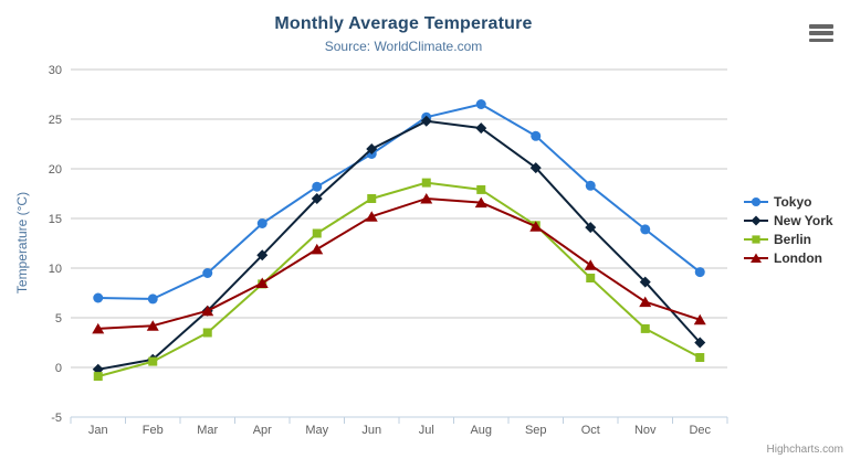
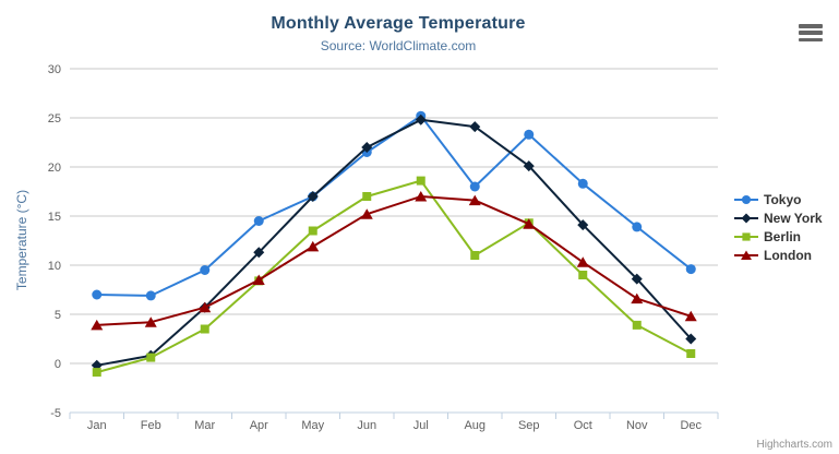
Tokyo/May: 18 -> 17
Tokyo/Aug: 26 -> 18
Berlin/Aug: 18 -> 11
